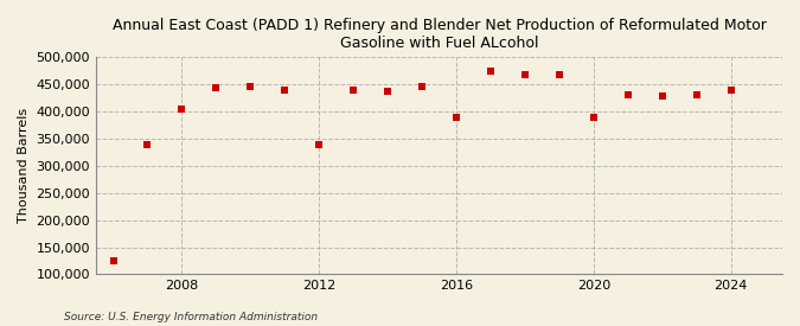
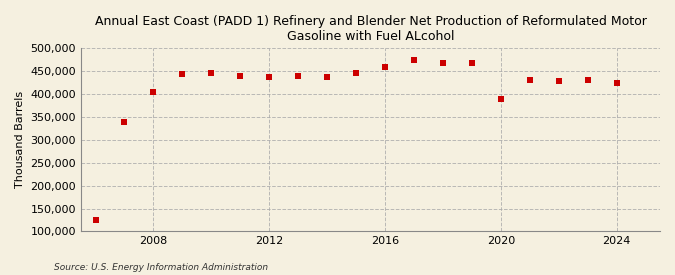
2012: 340,000 -> 437,000
2016: 390,000 -> 460,000
2024: 440,000 -> 425,000
